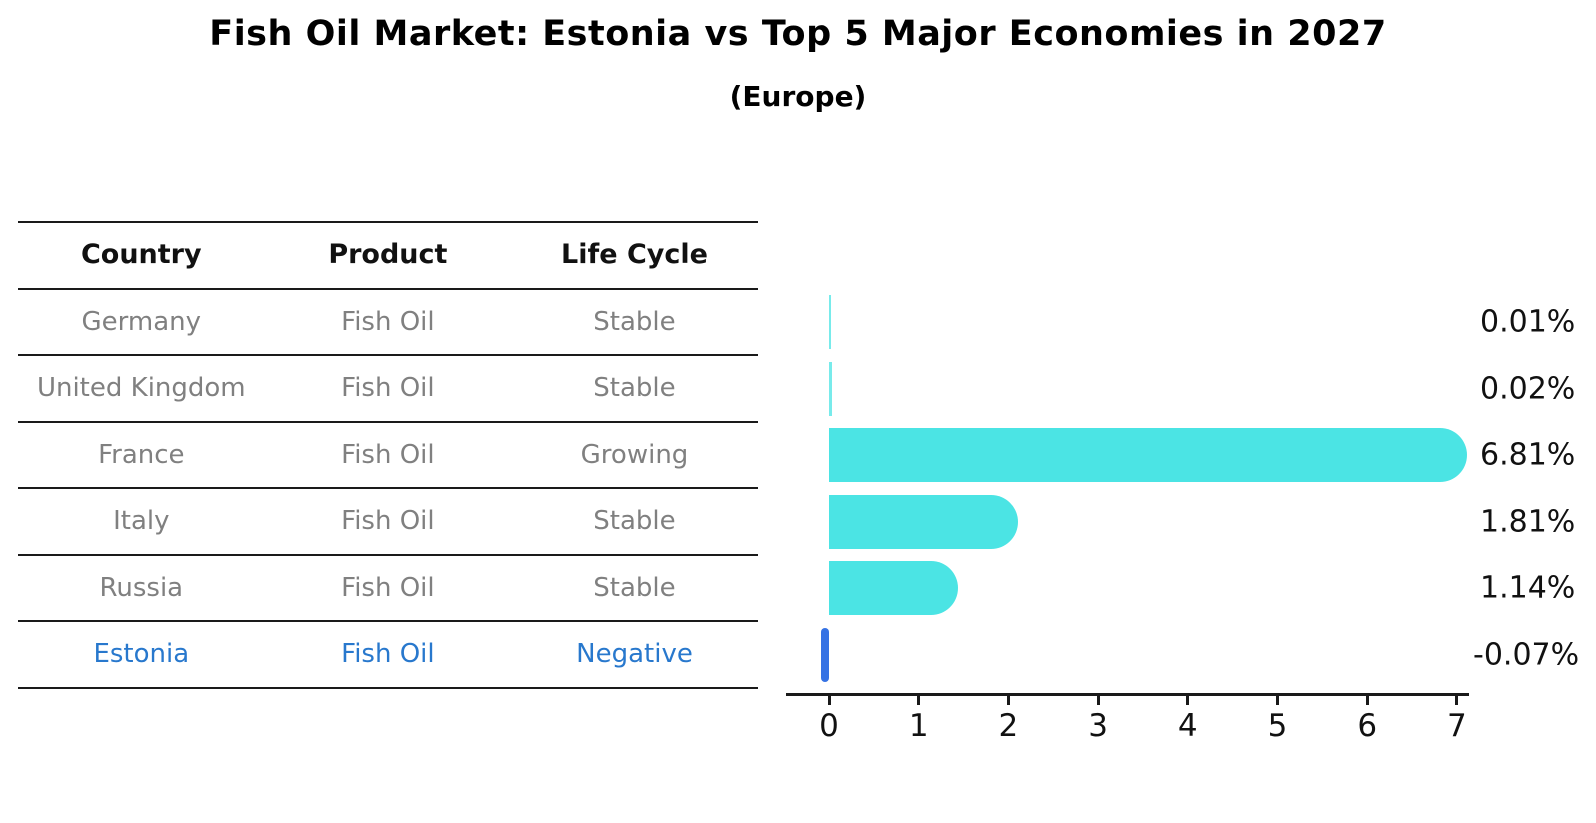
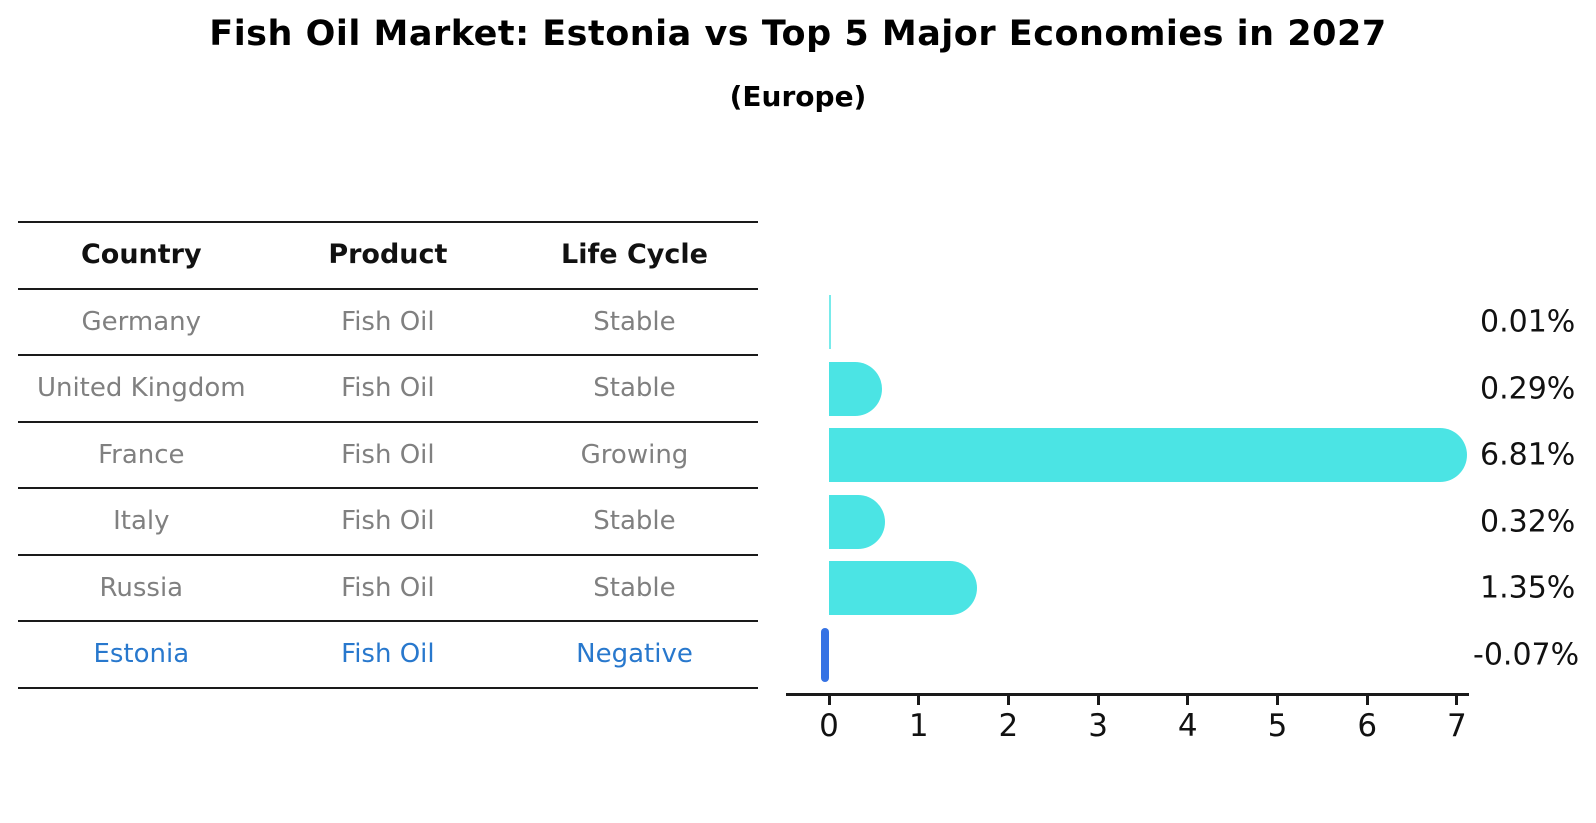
United Kingdom: 0.02% -> 0.29%
Italy: 1.81% -> 0.32%
Russia: 1.14% -> 1.35%
